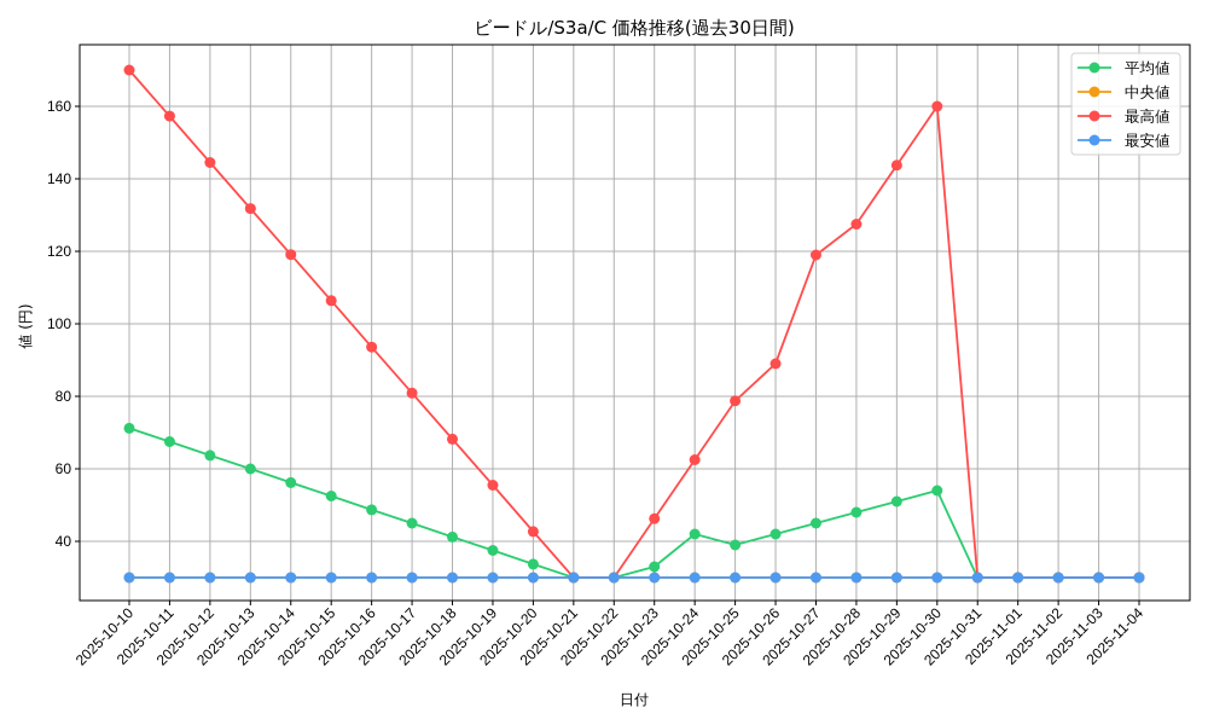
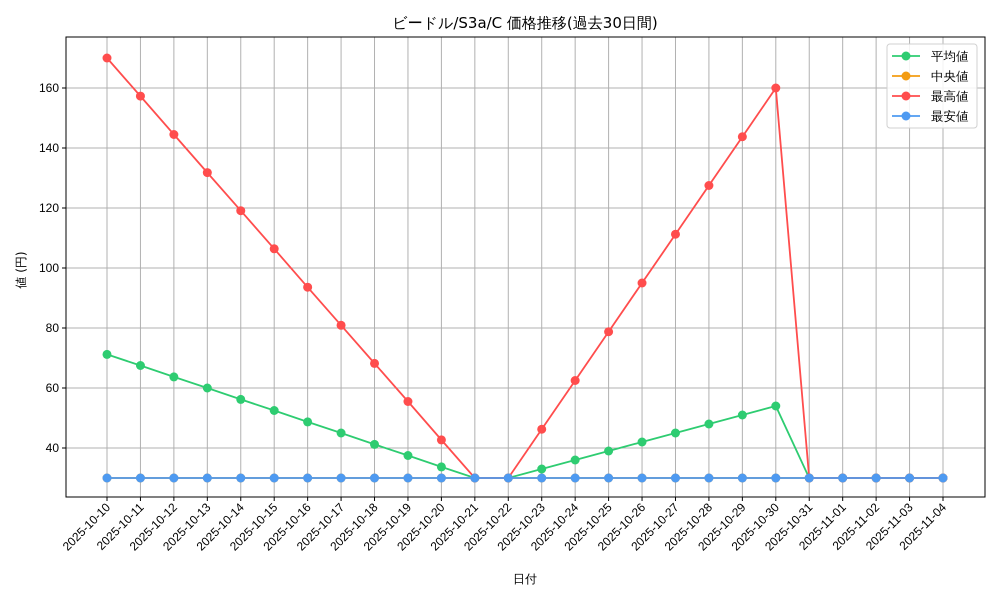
平均値/2025-10-24: 42 -> 36
最高値/2025-10-26: 89 -> 95
最高値/2025-10-27: 119 -> 111
